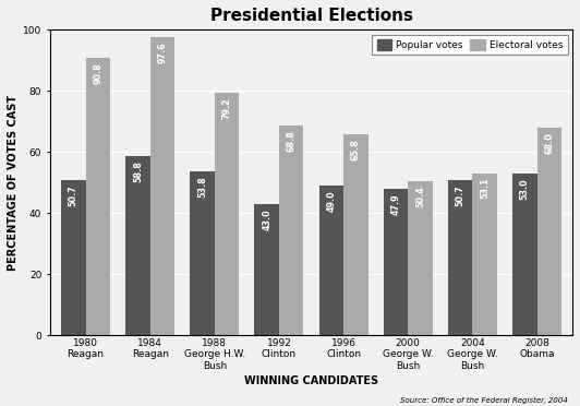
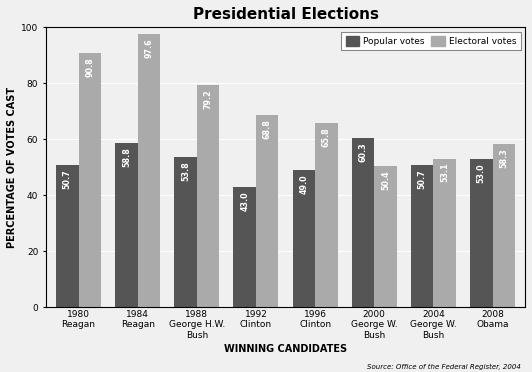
Popular votes/2000 George W. Bush: 47.9 -> 60.3
Electoral votes/2008 Obama: 68.0 -> 58.3
